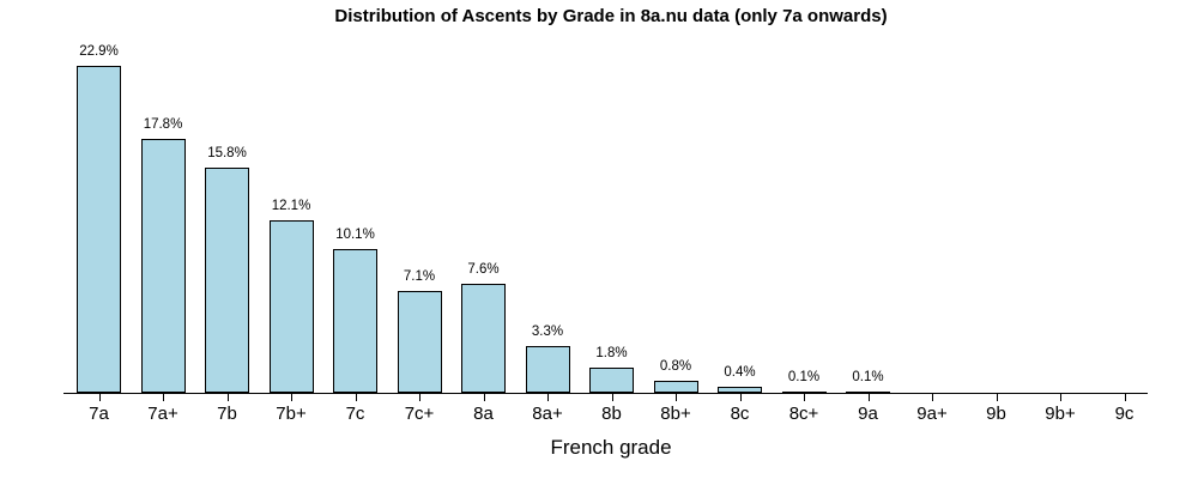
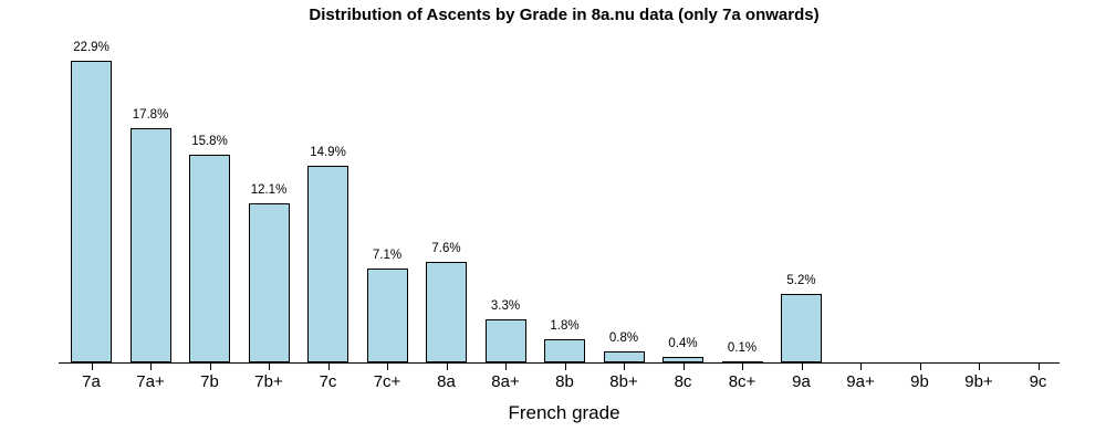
7c: 10.1% -> 14.9%
9a: 0.1% -> 5.2%
